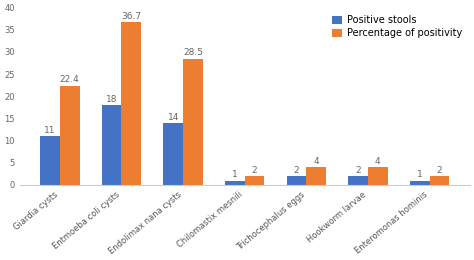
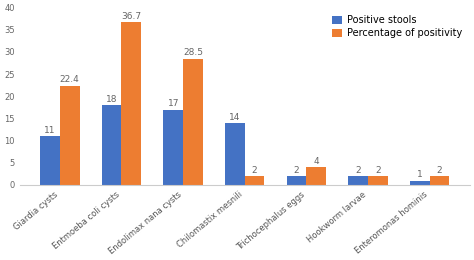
Positive stools/Endolimax nana cysts: 14 -> 17
Positive stools/Chilomastix mesnili: 1 -> 14
Percentage of positivity/Hookworm larvae: 4 -> 2
